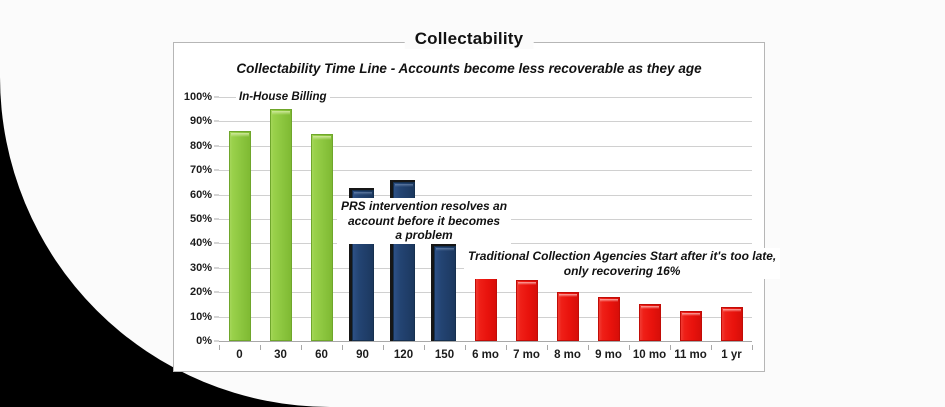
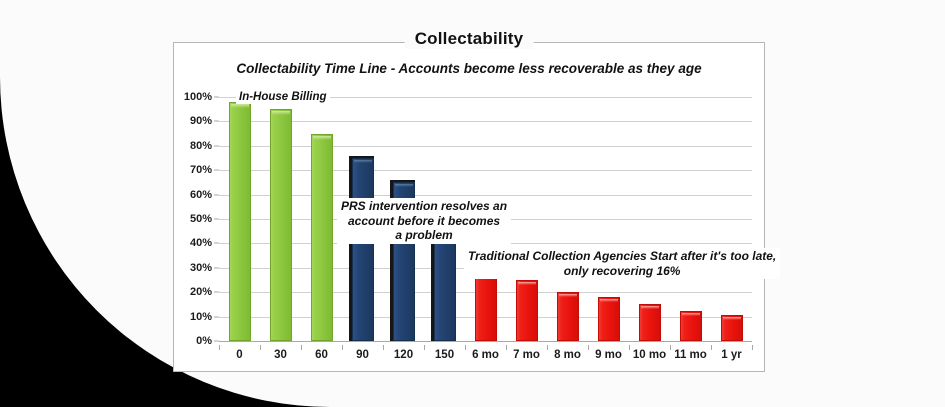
0: 86% -> 98%
90: 62% -> 75%
150: 39% -> 45%
1 yr: 14% -> 10%
